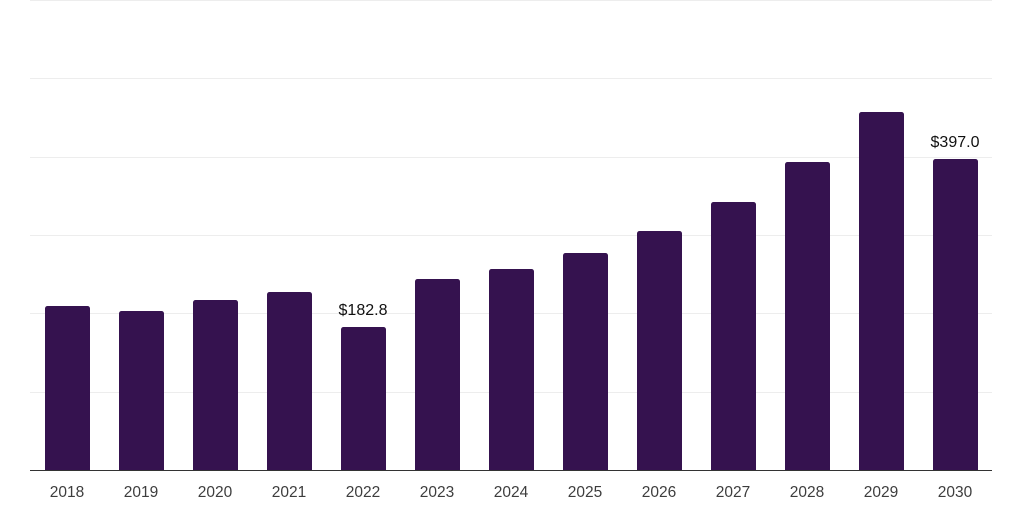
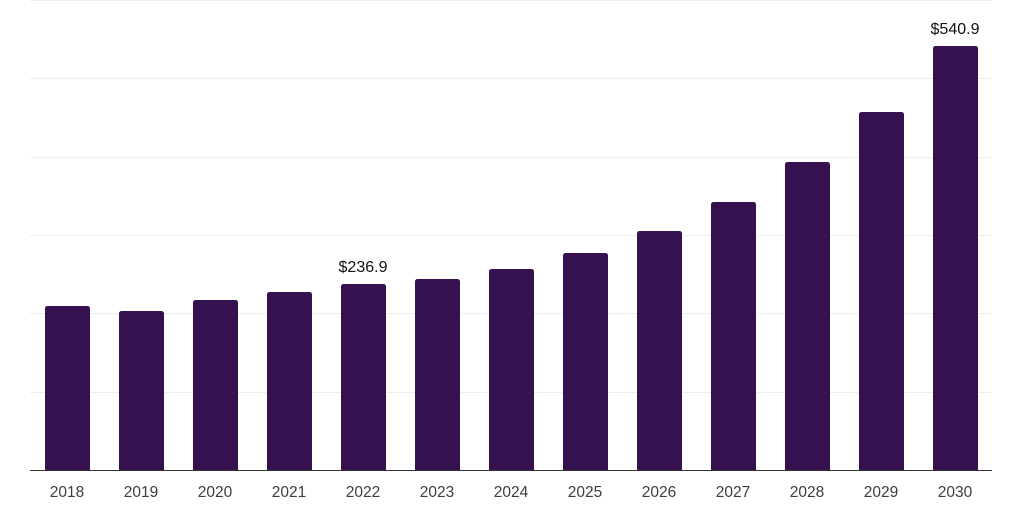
2022: $182.8 -> $236.9
2030: $397.0 -> $540.9
